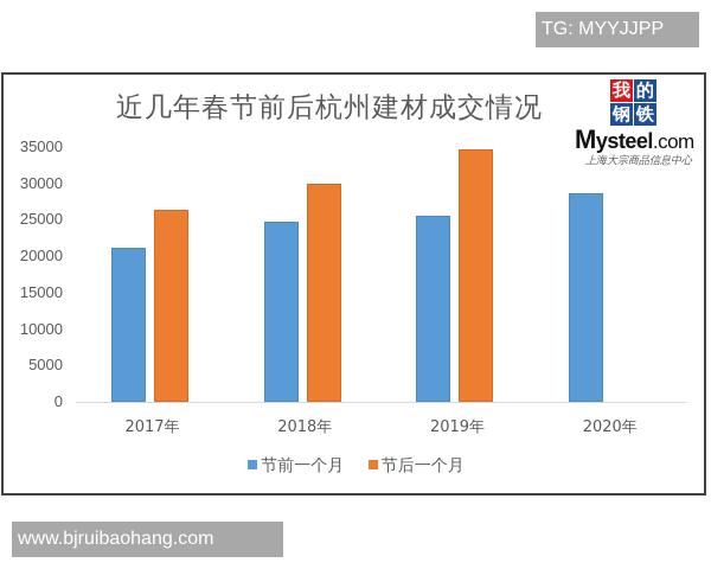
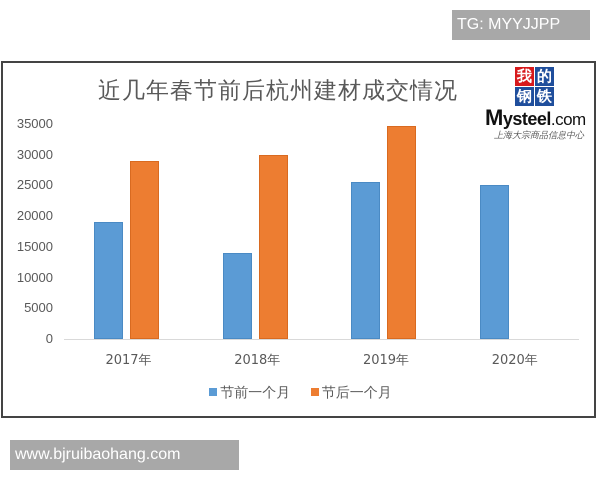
节前一个月/2017年: 21000 -> 19000
节后一个月/2017年: 26000 -> 29000
节前一个月/2018年: 25000 -> 14000
节前一个月/2020年: 29000 -> 25000
